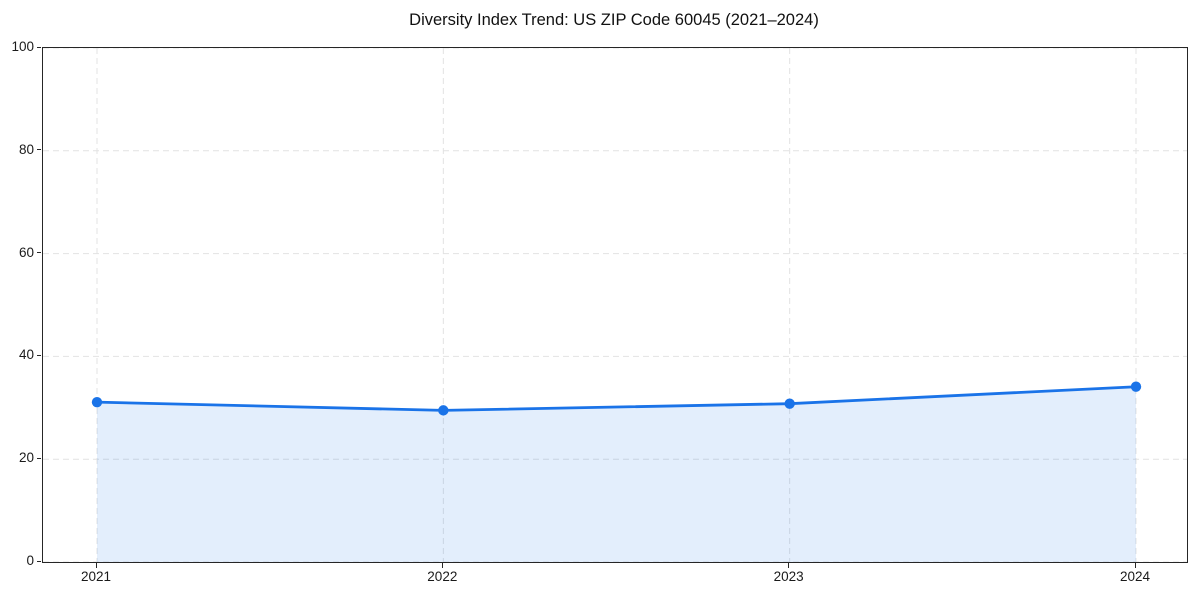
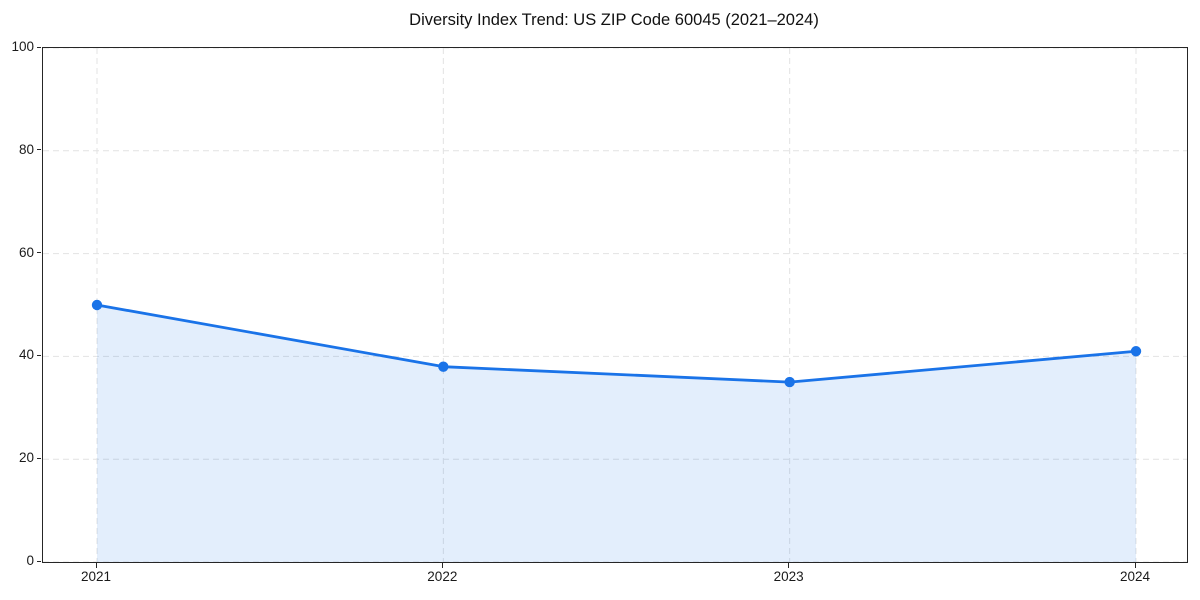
2021: 31 -> 50
2022: 30 -> 38
2023: 31 -> 35
2024: 34 -> 41
